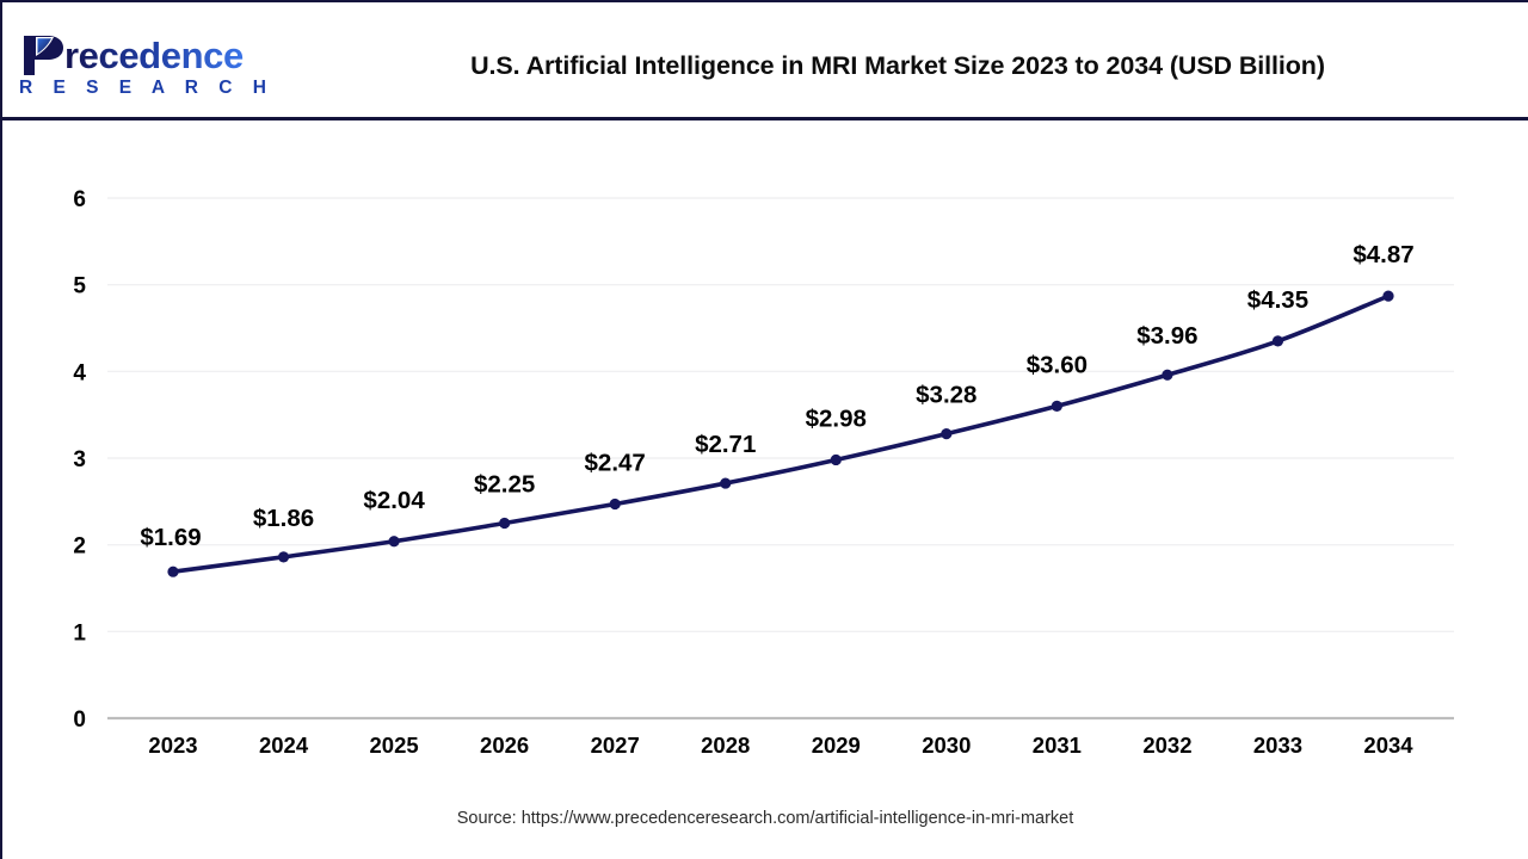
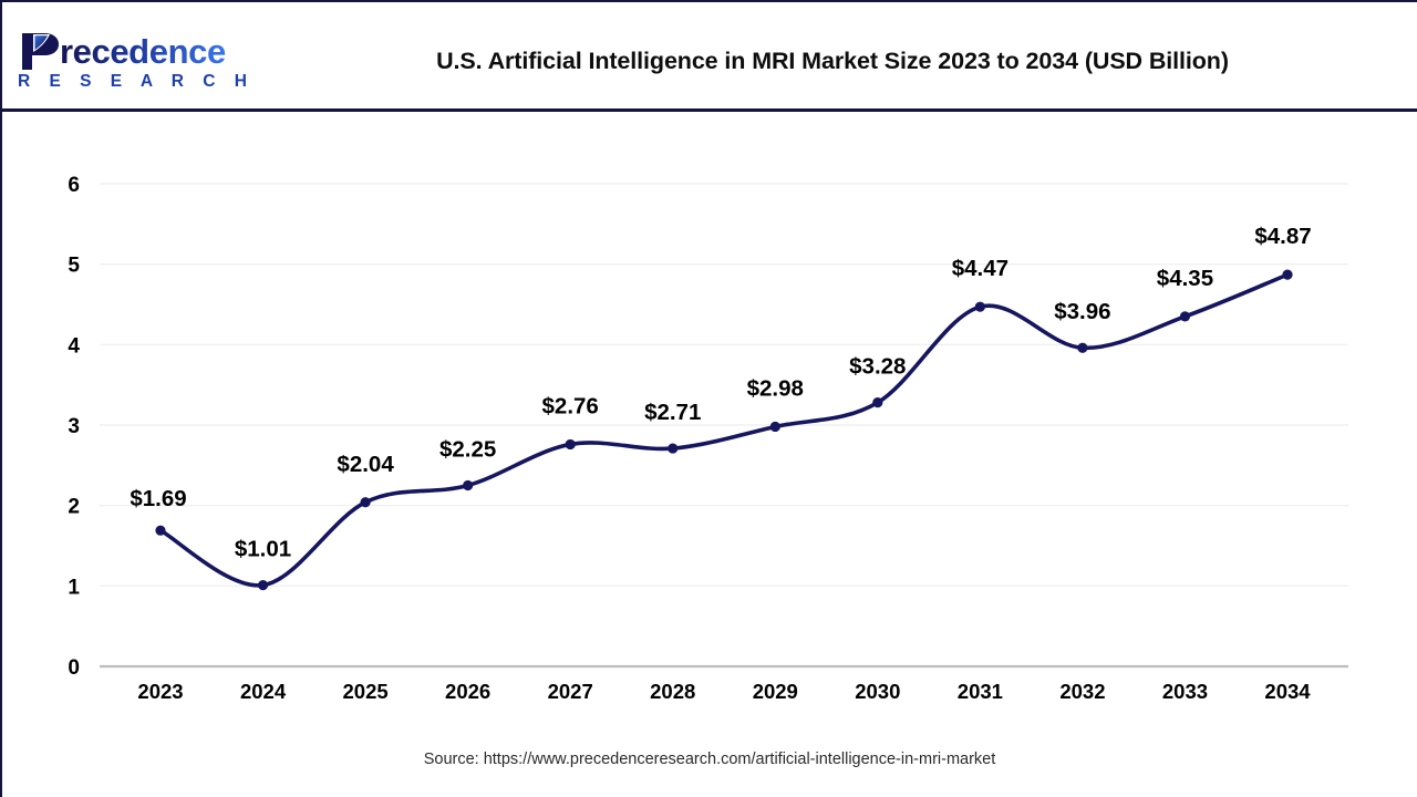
2024: $1.86 -> $1.01
2027: $2.47 -> $2.76
2031: $3.60 -> $4.47
